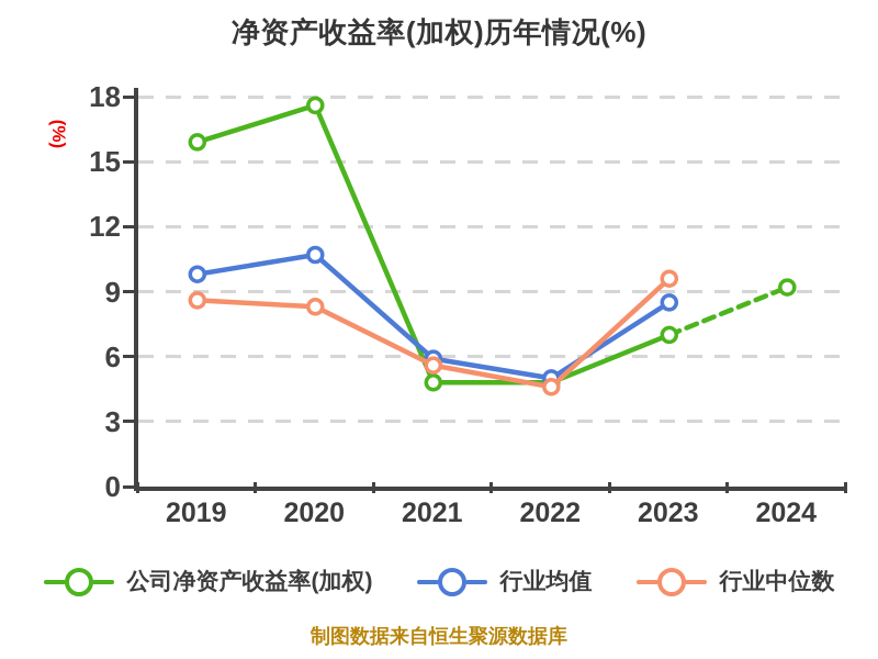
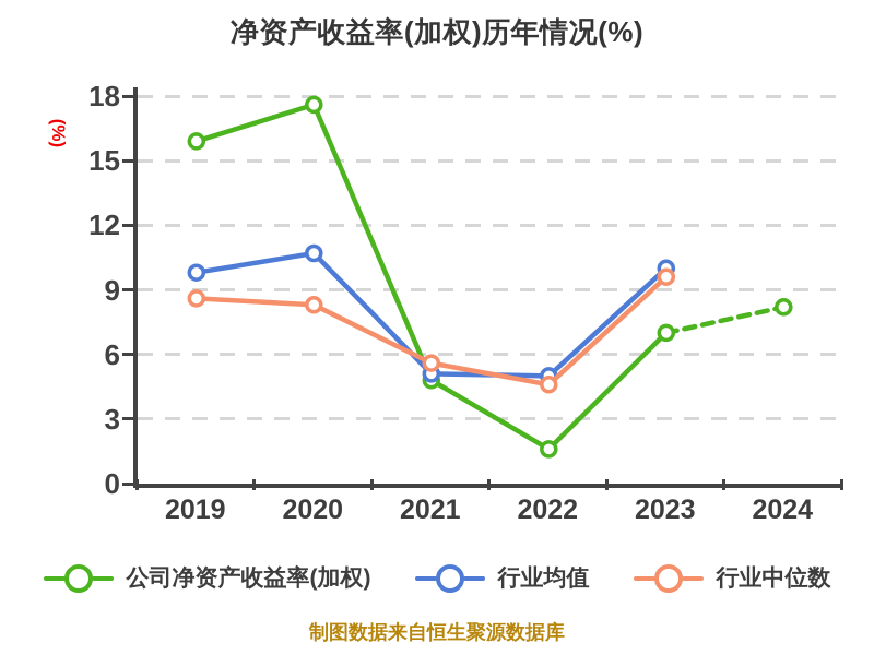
行业均值/2021: 5.9 -> 5.1
公司净资产收益率(加权)/2022: 4.8 -> 1.6
行业均值/2023: 8.5 -> 10.0
公司净资产收益率(加权)/2024: 9.2 -> 8.2
